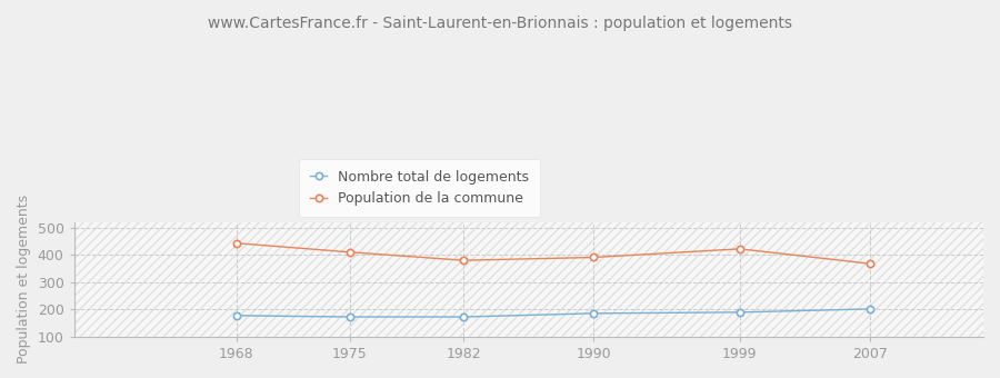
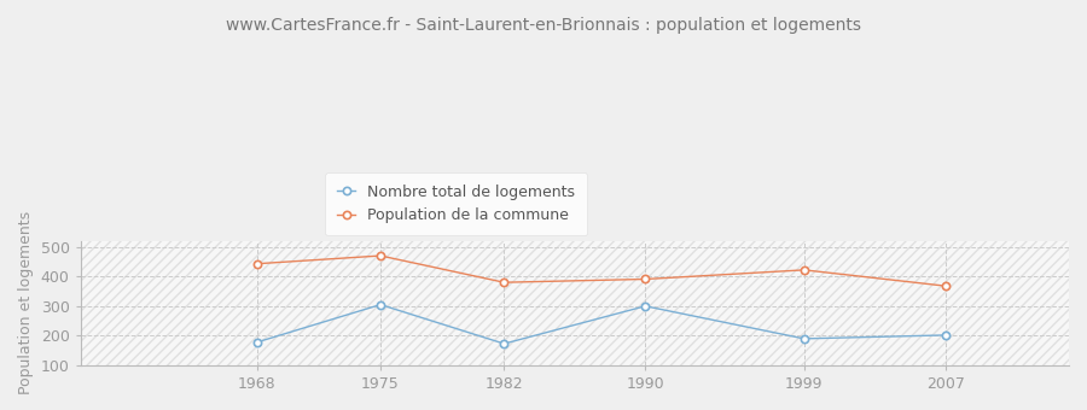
Nombre total de logements/1975: 173 -> 305
Population de la commune/1975: 410 -> 470
Nombre total de logements/1990: 186 -> 300
